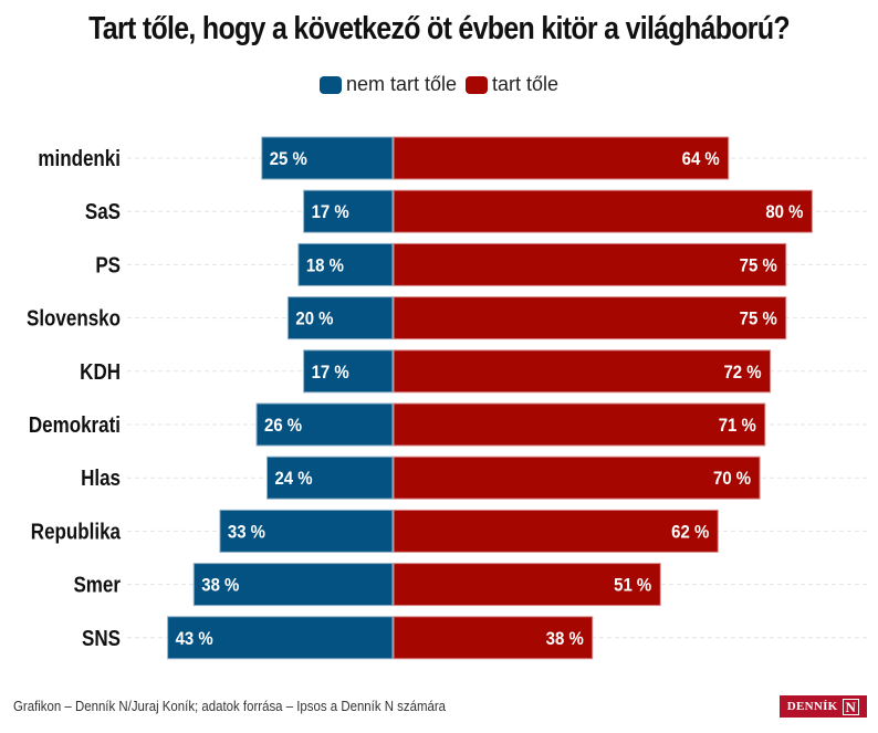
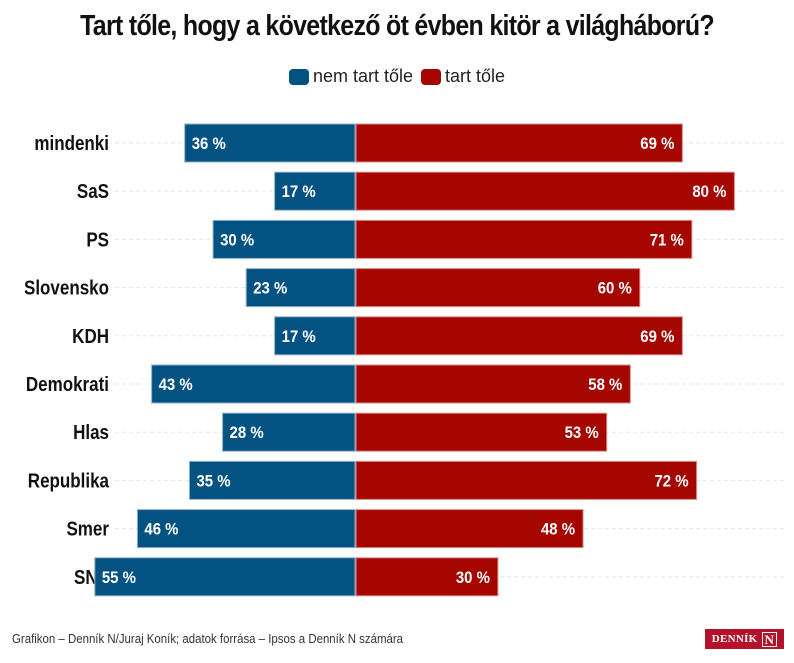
nem tart tőle/mindenki: 25 -> 36
tart tőle/mindenki: 64 -> 69
nem tart tőle/PS: 18 -> 30
tart tőle/PS: 75 -> 71
nem tart tőle/Slovensko: 20 -> 23
tart tőle/Slovensko: 75 -> 60
tart tőle/KDH: 72 -> 69
nem tart tőle/Demokrati: 26 -> 43
tart tőle/Demokrati: 71 -> 58
nem tart tőle/Hlas: 24 -> 28
tart tőle/Hlas: 70 -> 53
nem tart tőle/Republika: 33 -> 35
tart tőle/Republika: 62 -> 72
nem tart tőle/Smer: 38 -> 46
tart tőle/Smer: 51 -> 48
nem tart tőle/SNS: 43 -> 55
tart tőle/SNS: 38 -> 30
